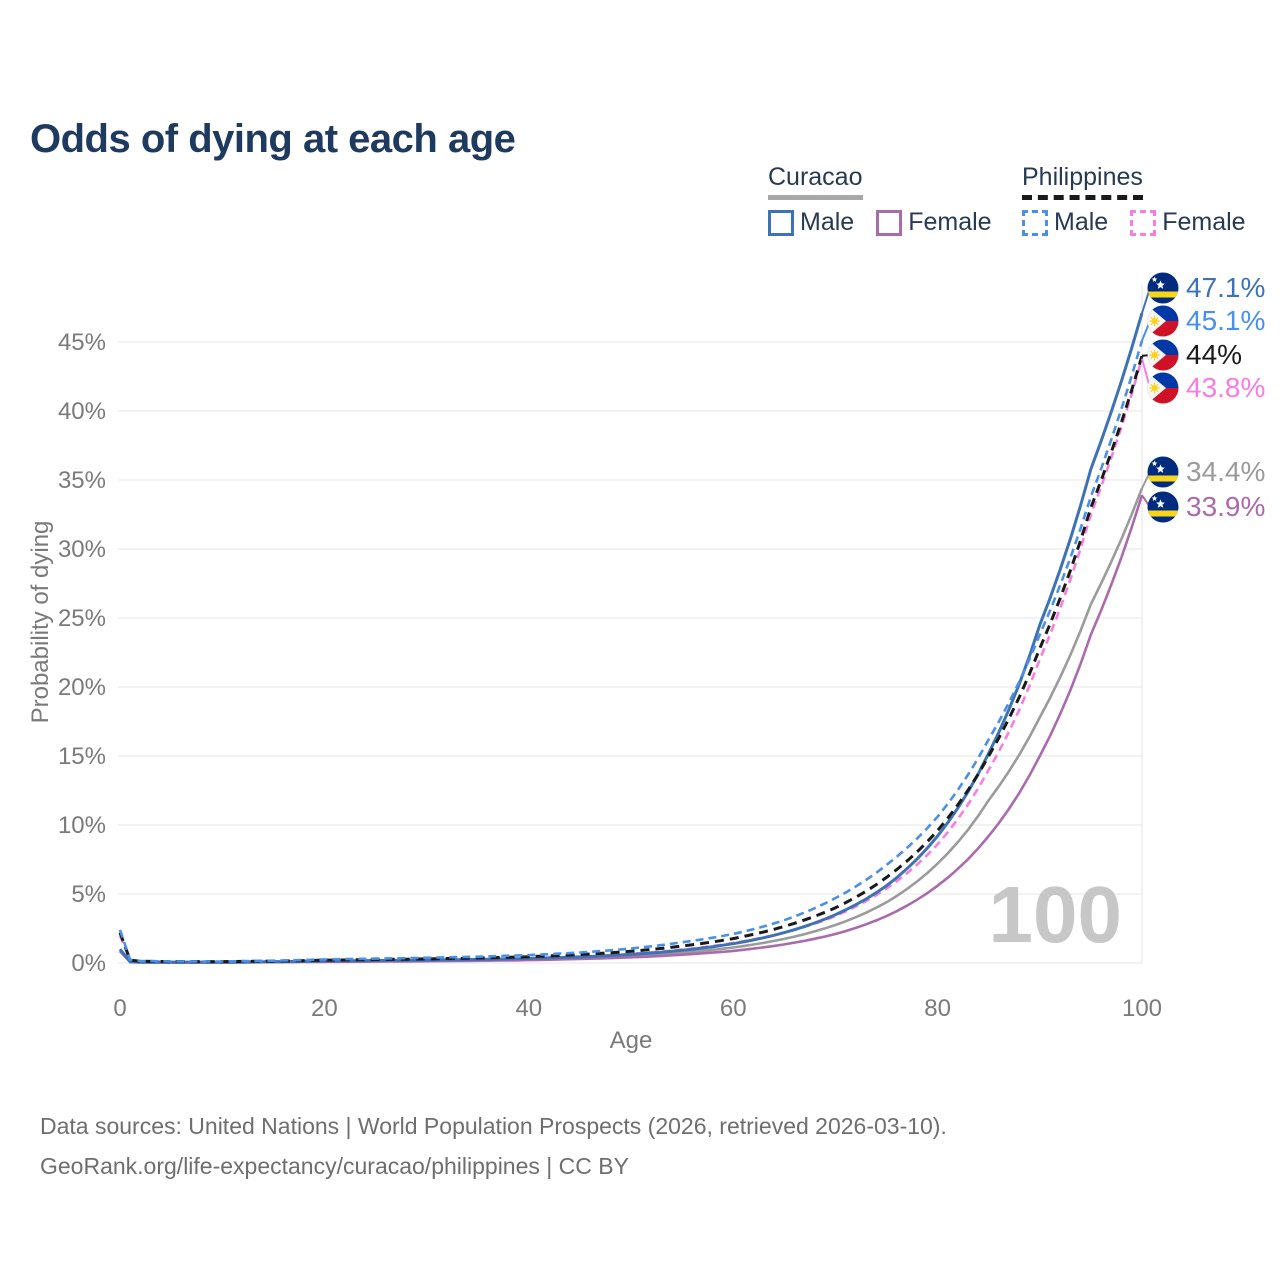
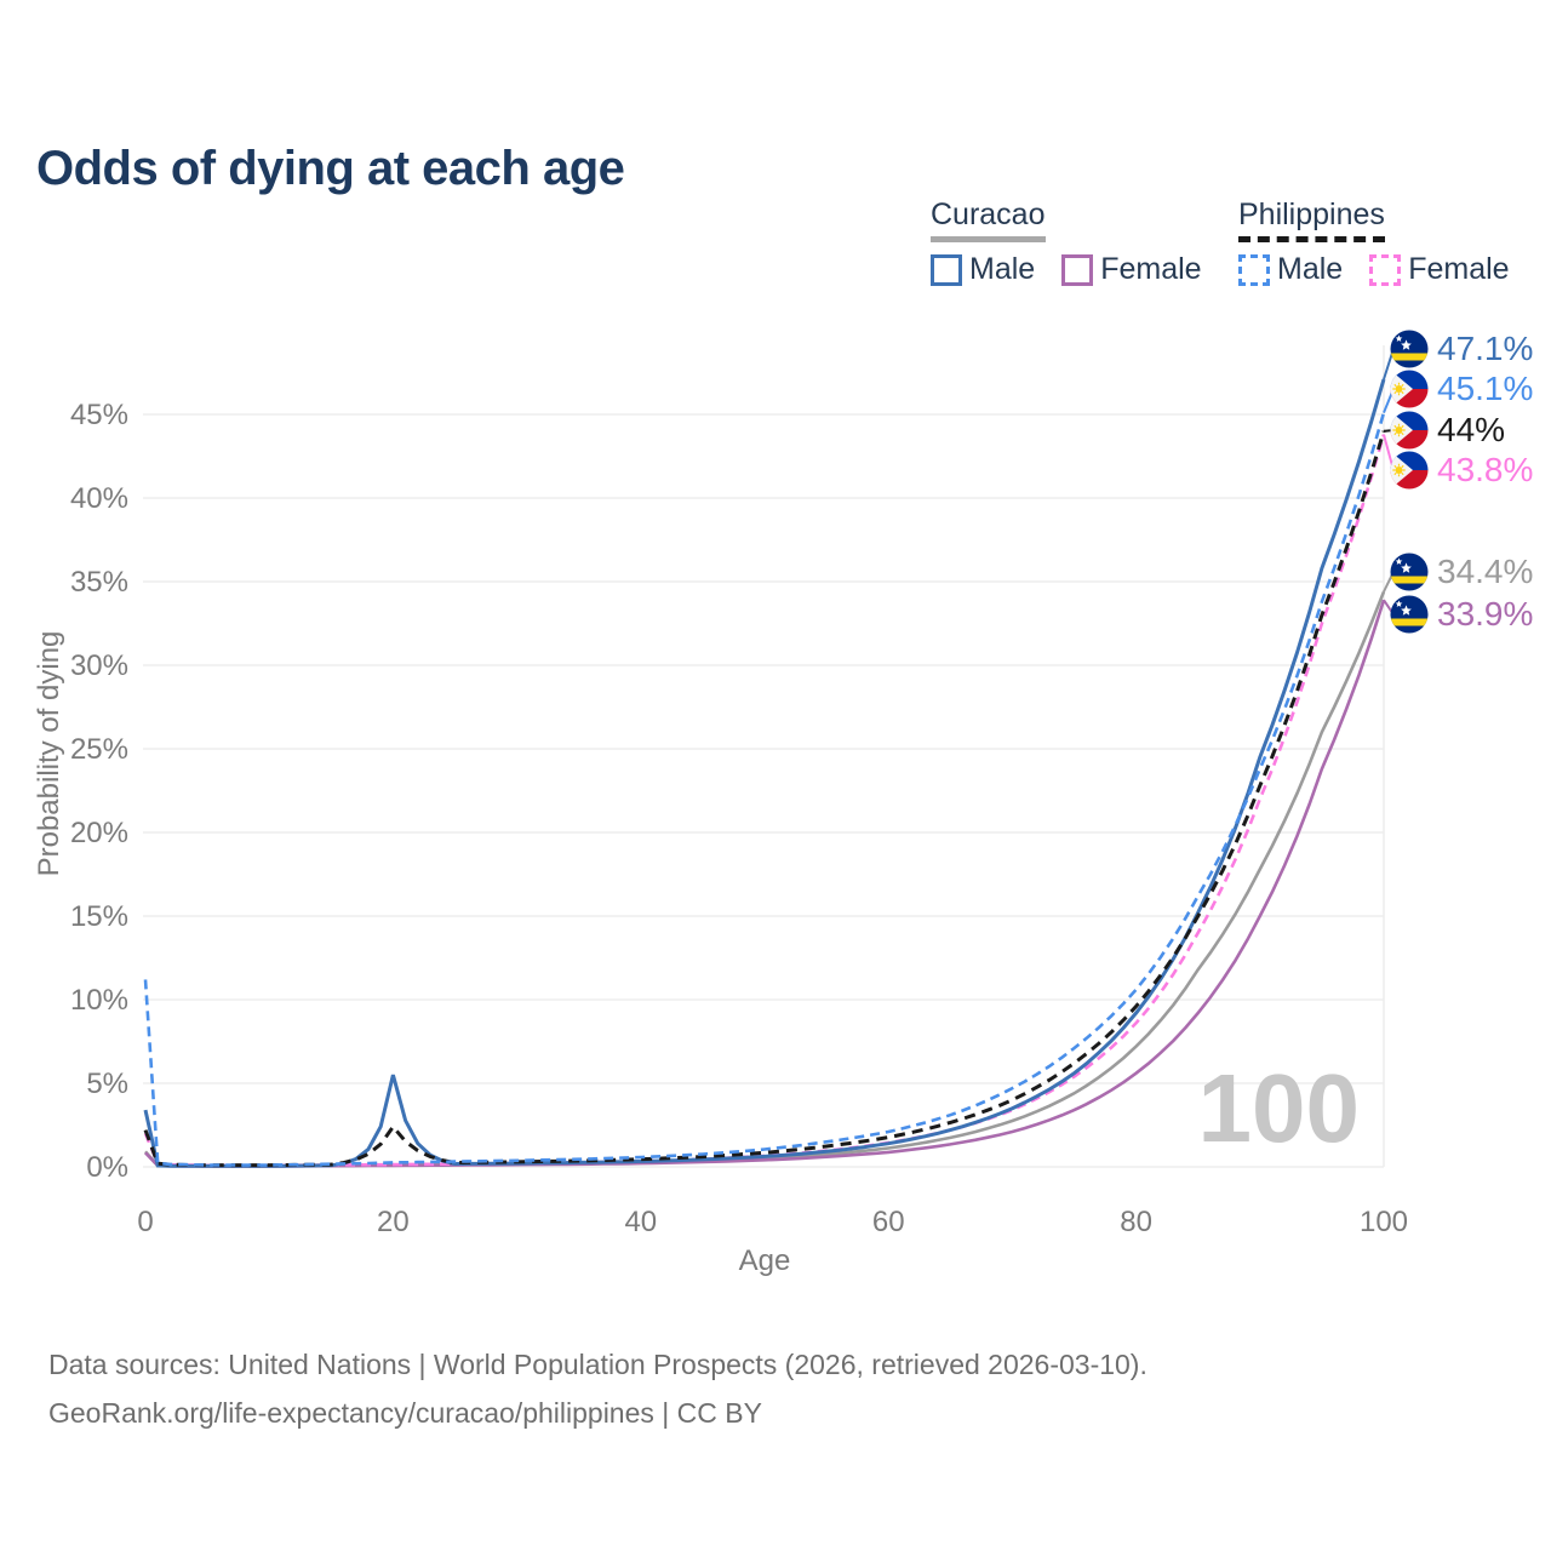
Curacao Male/0: 1.0% -> 3.4%
Philippines Male/0: 2.4% -> 11.2%
Curacao Male/20: 0.1% -> 5.5%
Philippines/20: 0.2% -> 2.4%
